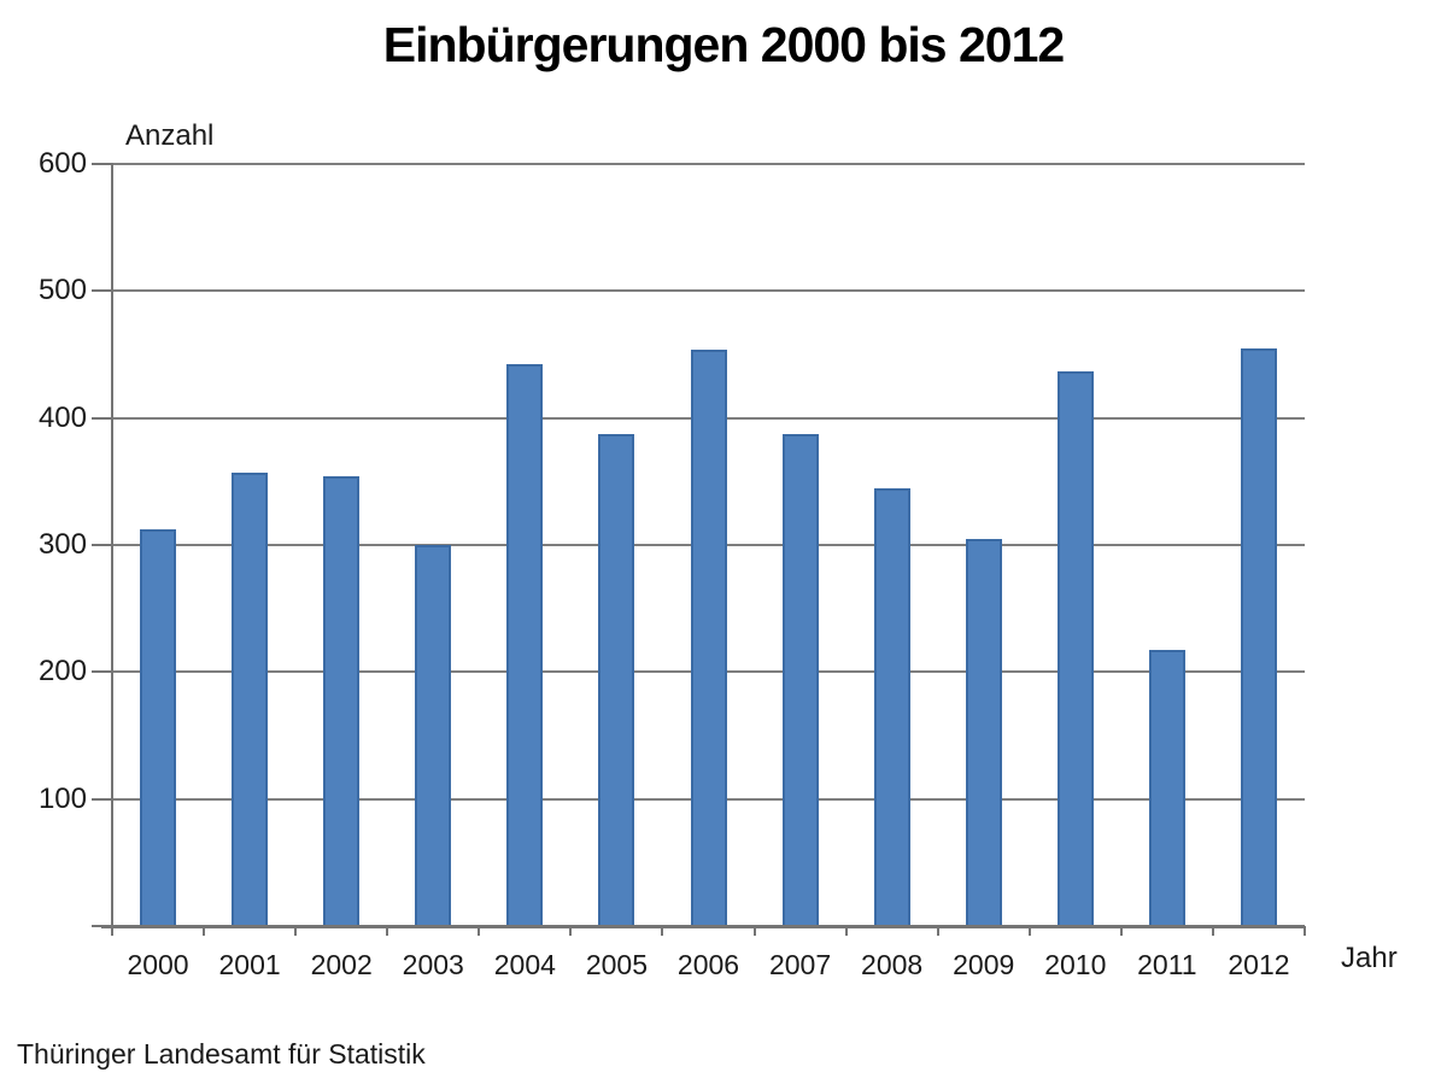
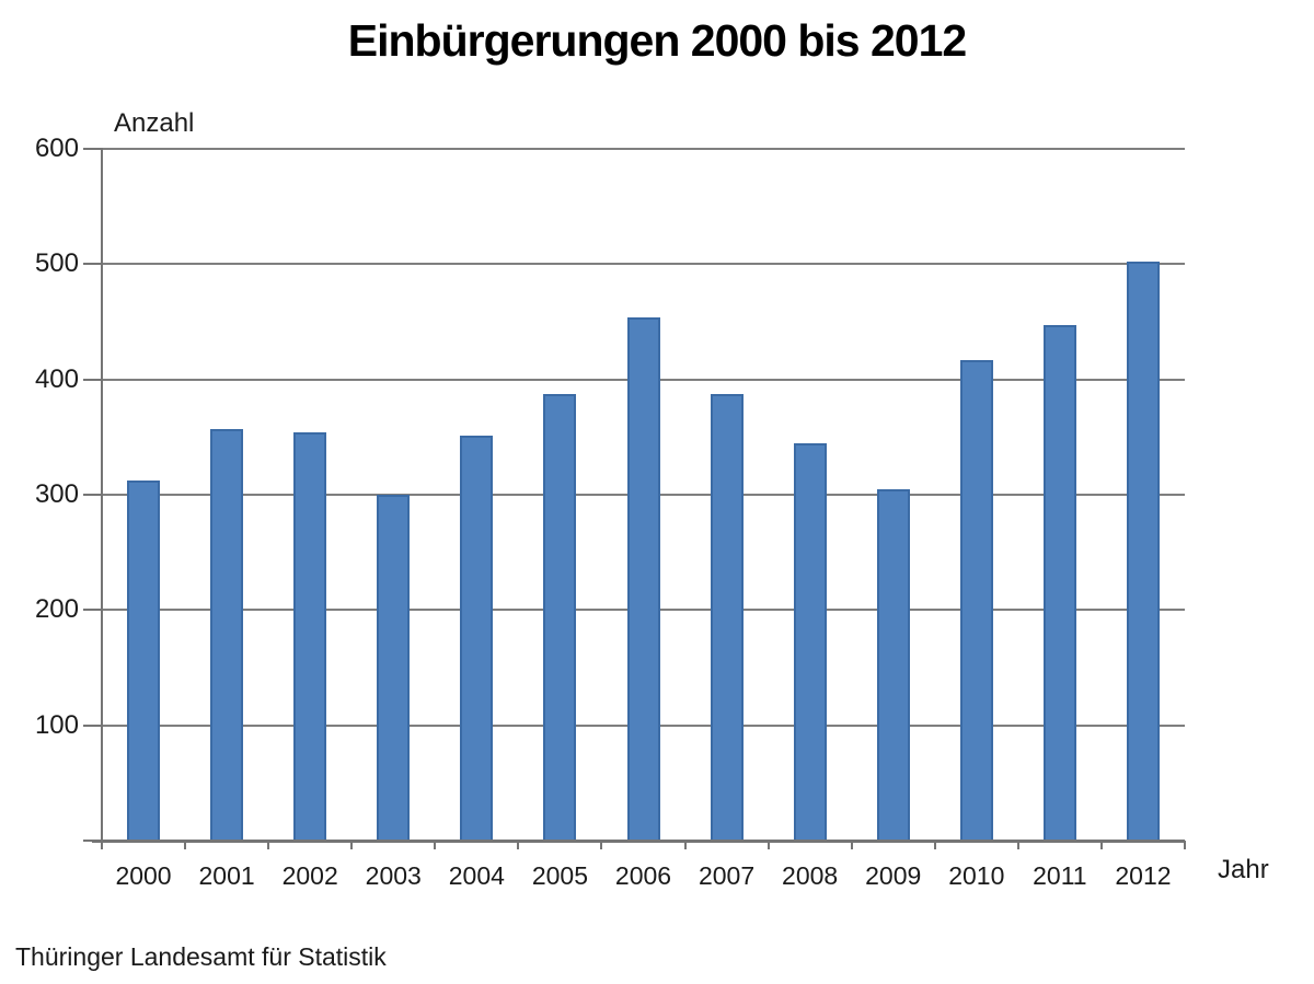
2004: 442 -> 351
2010: 437 -> 417
2011: 217 -> 447
2012: 455 -> 502
